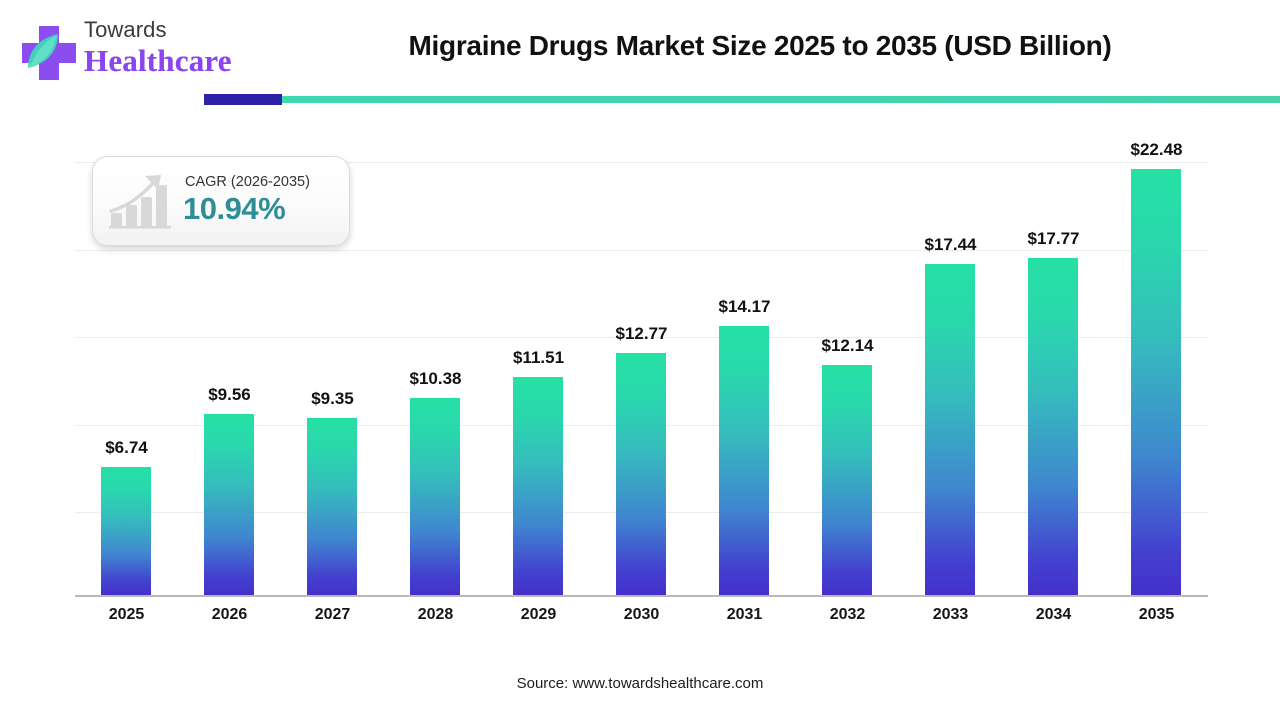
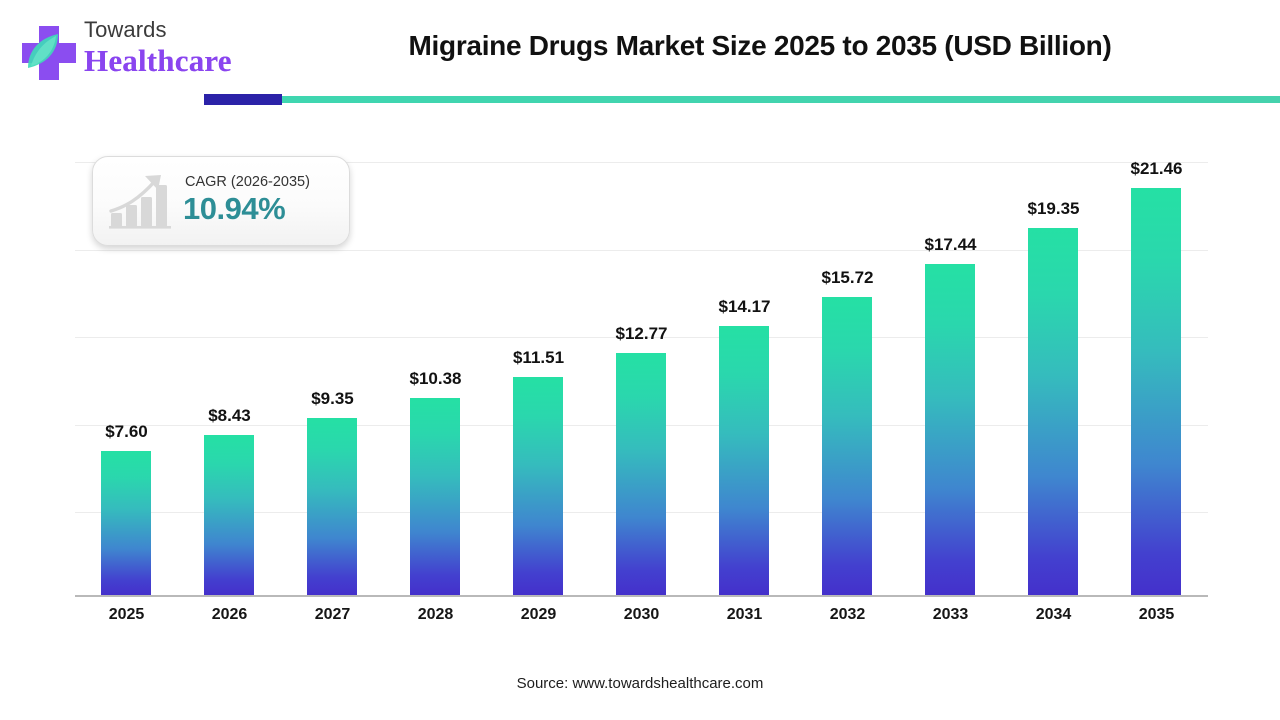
2025: $6.74 -> $7.60
2026: $9.56 -> $8.43
2032: $12.14 -> $15.72
2034: $17.77 -> $19.35
2035: $22.48 -> $21.46
